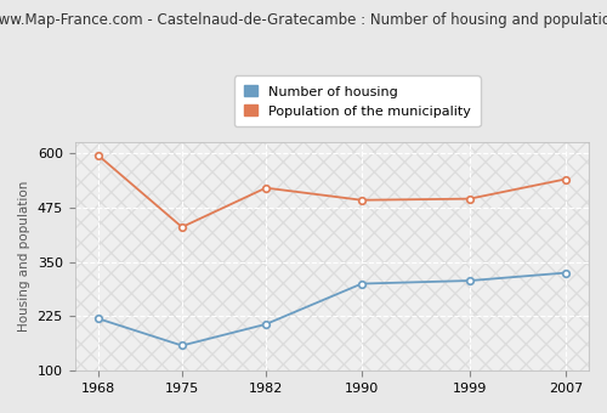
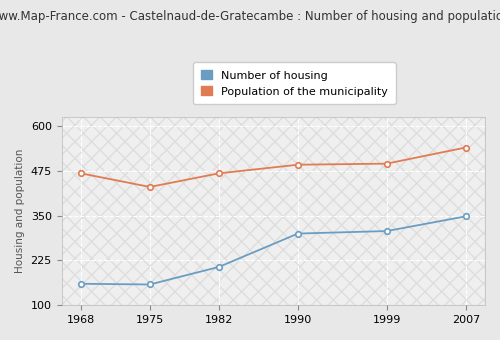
Number of housing/1968: 220 -> 160
Population of the municipality/1968: 595 -> 468
Population of the municipality/1982: 520 -> 468
Number of housing/2007: 325 -> 348
